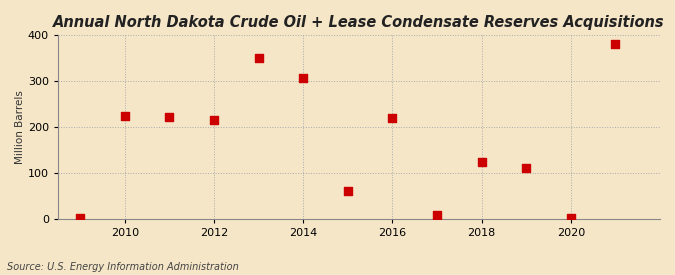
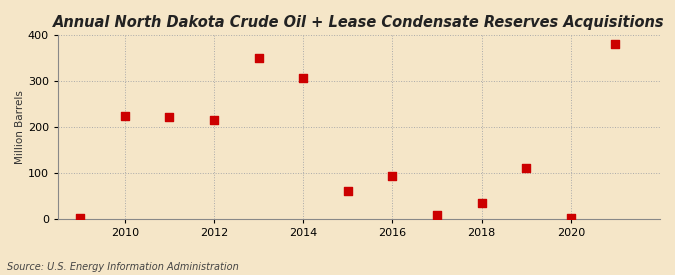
2016: 220 -> 93
2018: 125 -> 35
